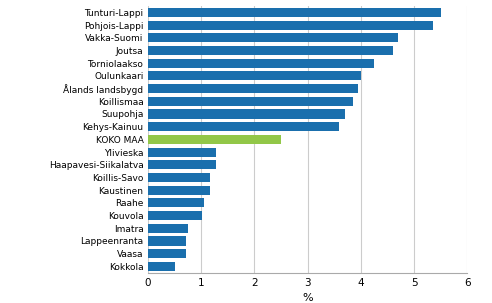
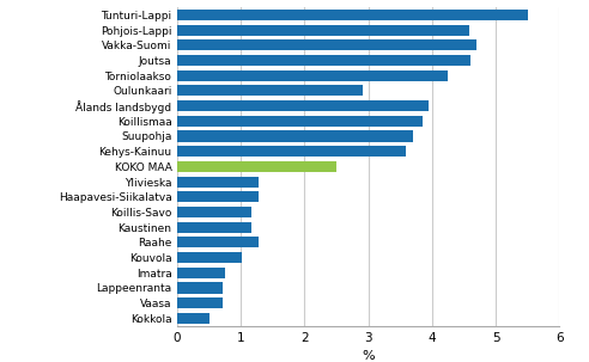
Pohjois-Lappi: 5.35 -> 4.58
Oulunkaari: 4.00 -> 2.92
Raahe: 1.05 -> 1.28
